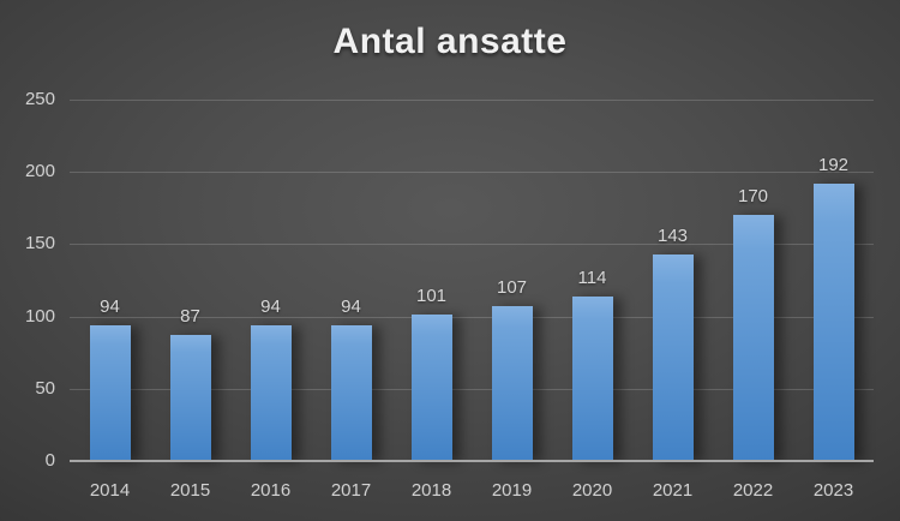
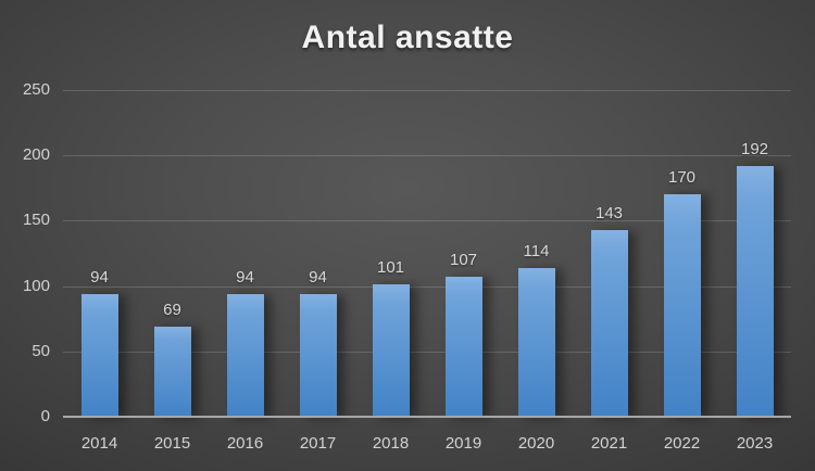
2015: 87 -> 69
